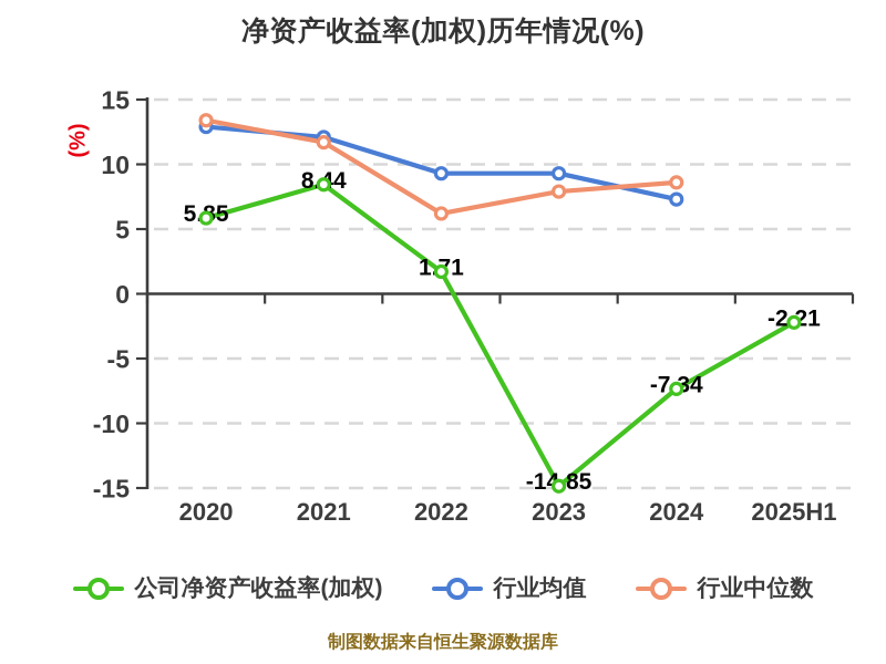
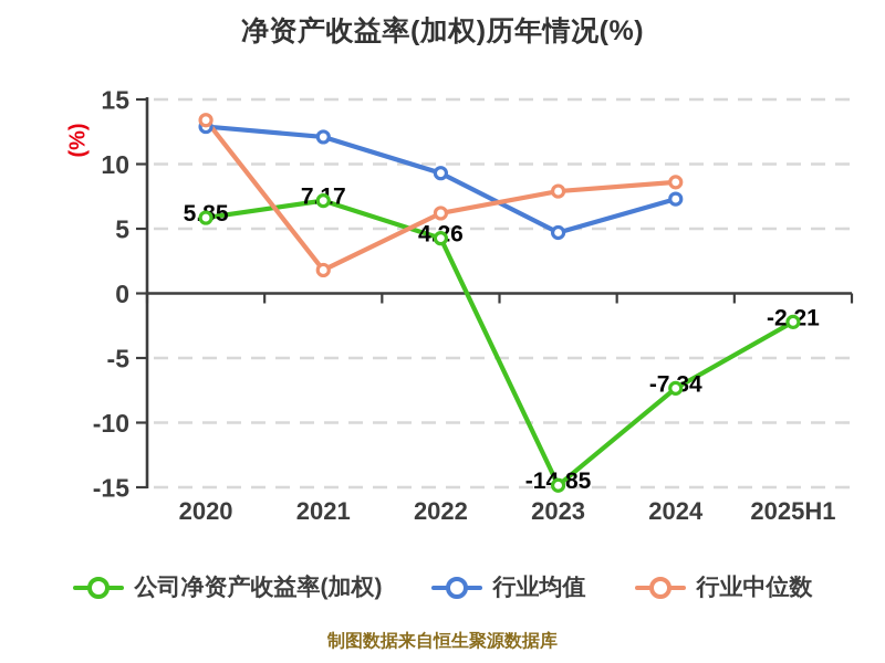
公司净资产收益率(加权)/2021: 8.44 -> 7.17
行业中位数/2021: 11.7 -> 1.8
公司净资产收益率(加权)/2022: 1.71 -> 4.26
行业均值/2023: 9.3 -> 4.7
